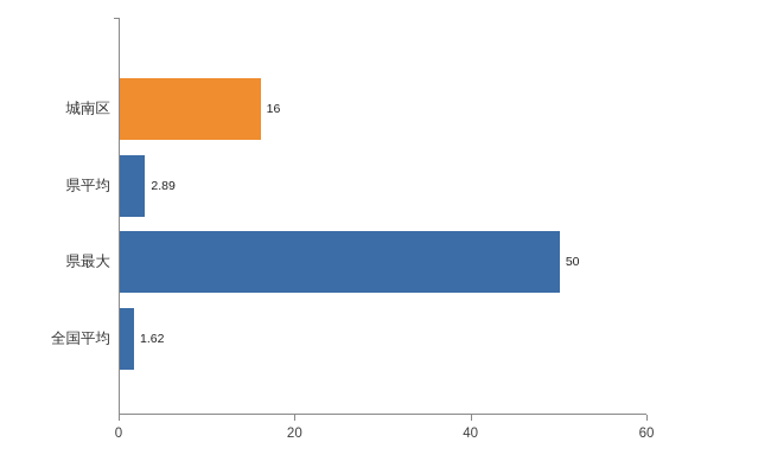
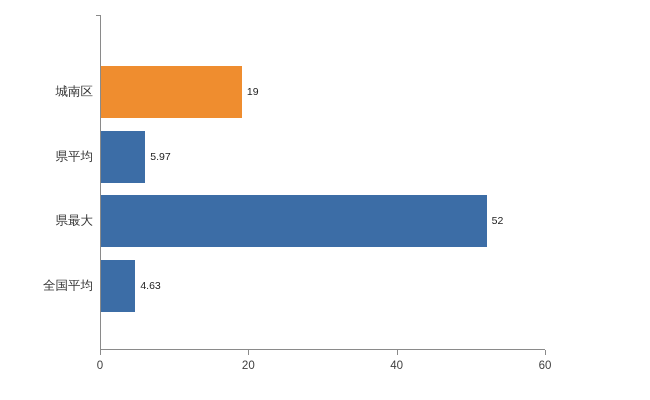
城南区: 16 -> 19
県平均: 2.89 -> 5.97
県最大: 50 -> 52
全国平均: 1.62 -> 4.63
